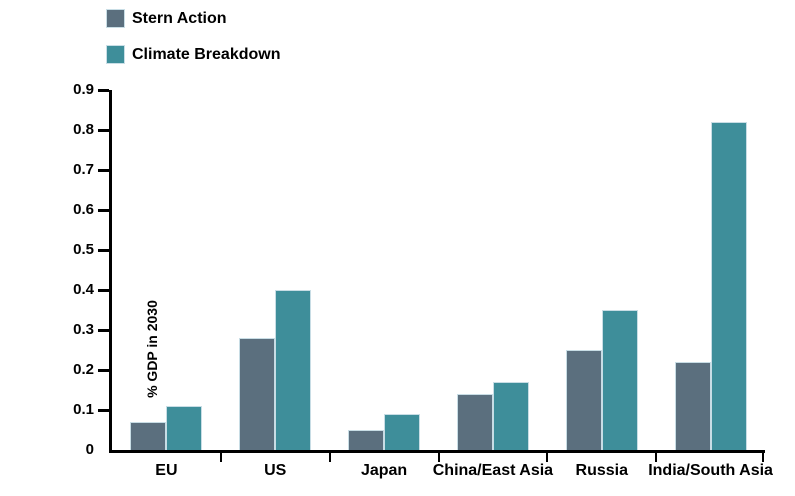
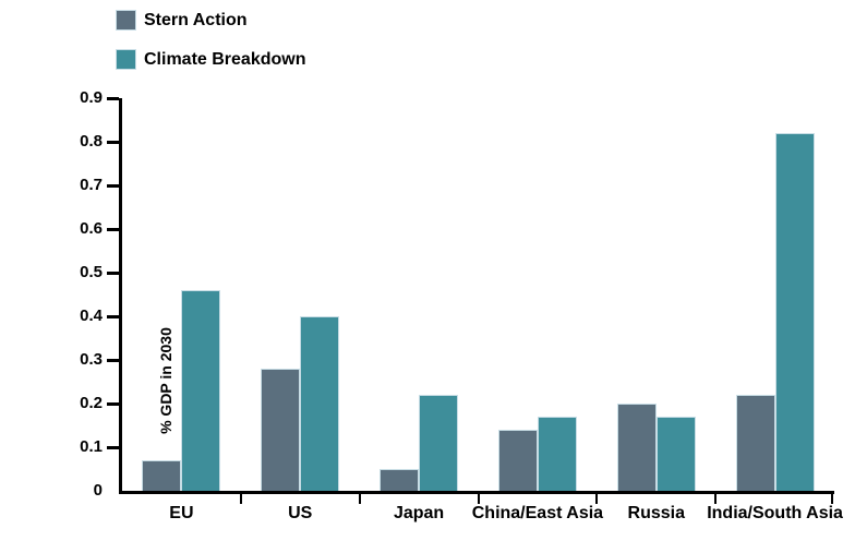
Climate Breakdown/EU: 0.11 -> 0.46
Climate Breakdown/Japan: 0.09 -> 0.22
Stern Action/Russia: 0.25 -> 0.20
Climate Breakdown/Russia: 0.35 -> 0.17
